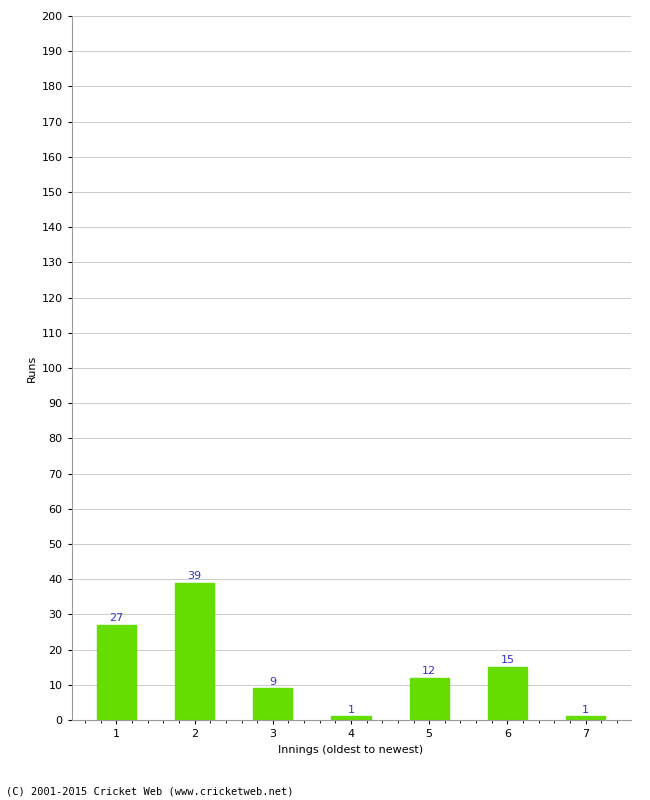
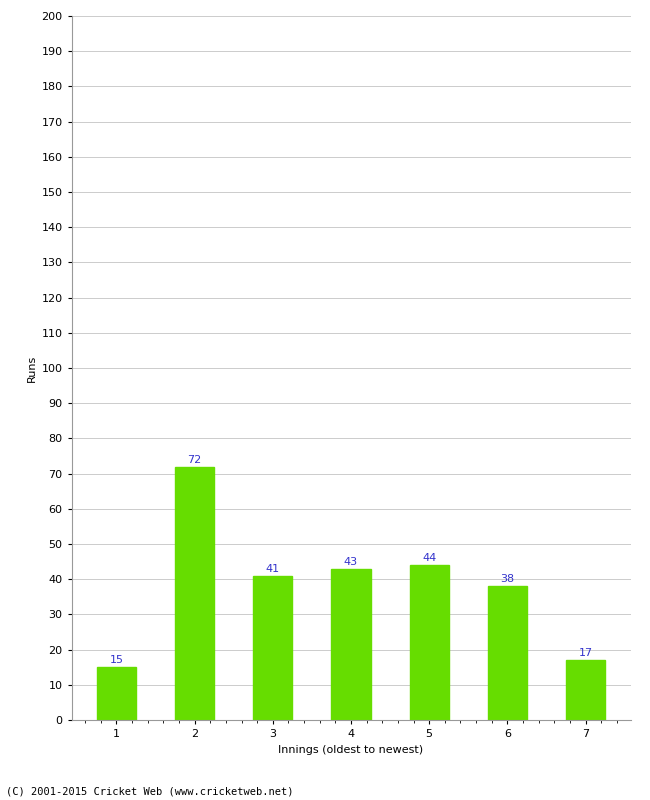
1: 27 -> 15
2: 39 -> 72
3: 9 -> 41
4: 1 -> 43
5: 12 -> 44
6: 15 -> 38
7: 1 -> 17
